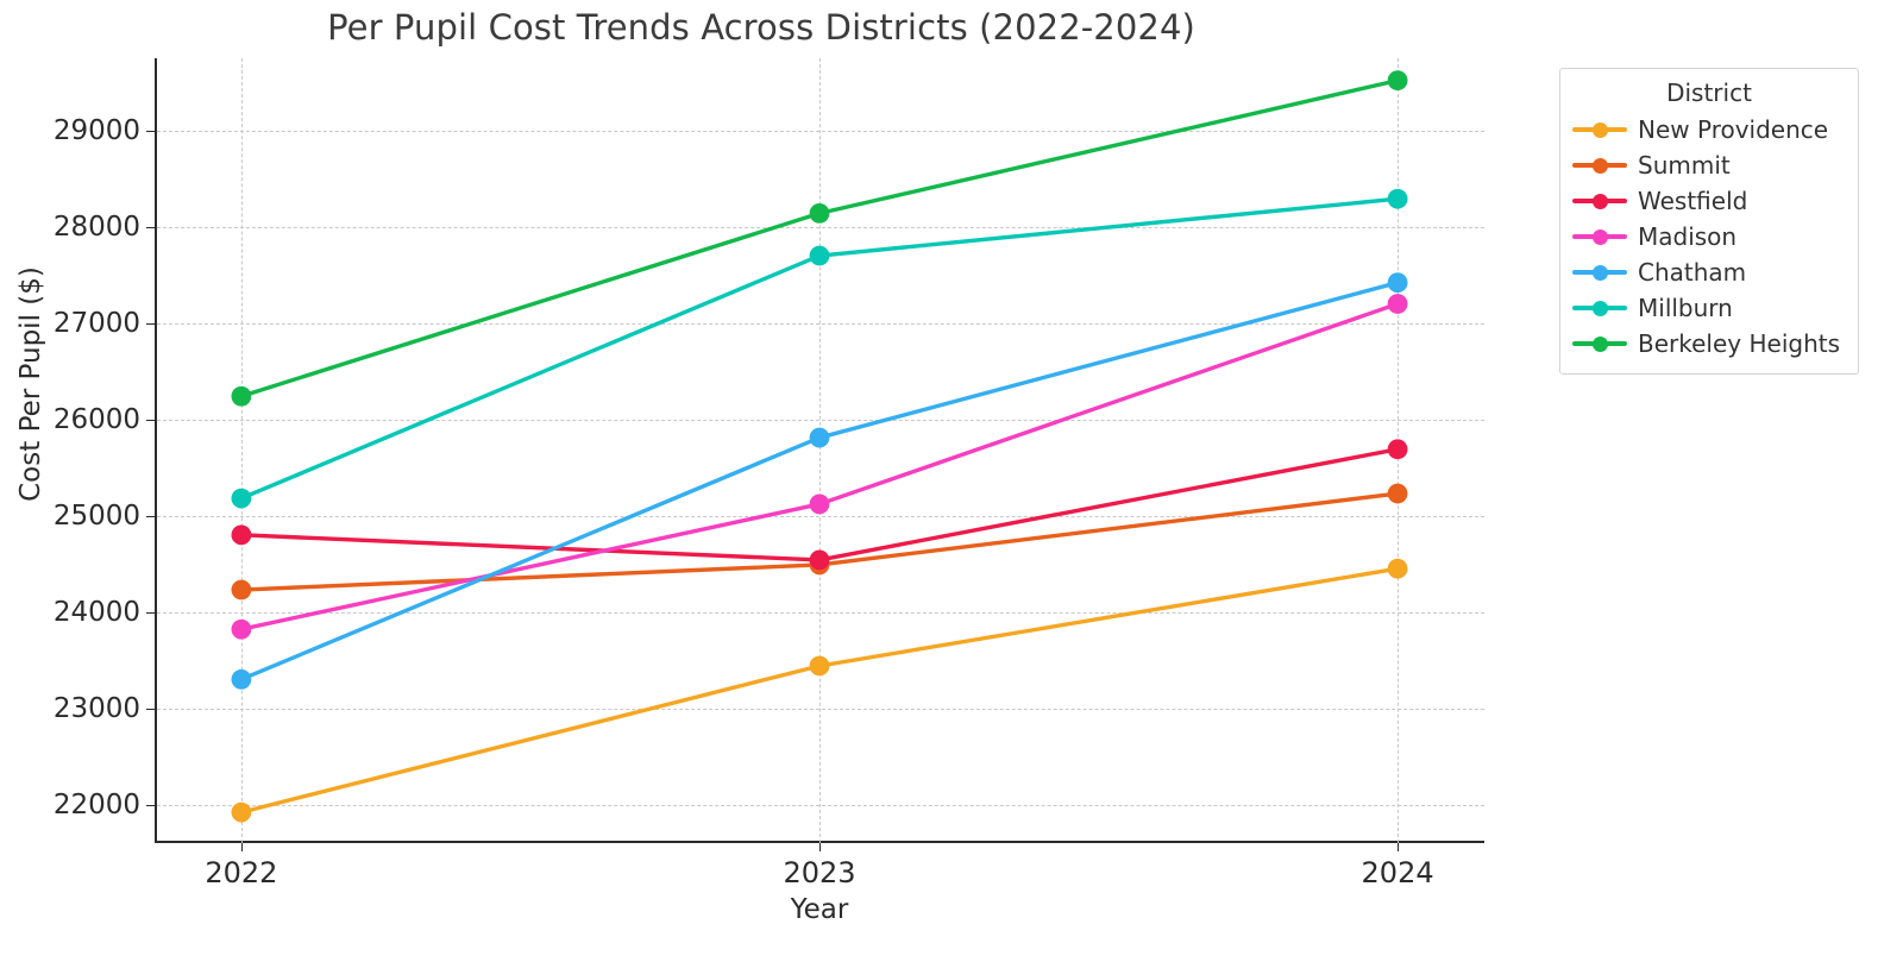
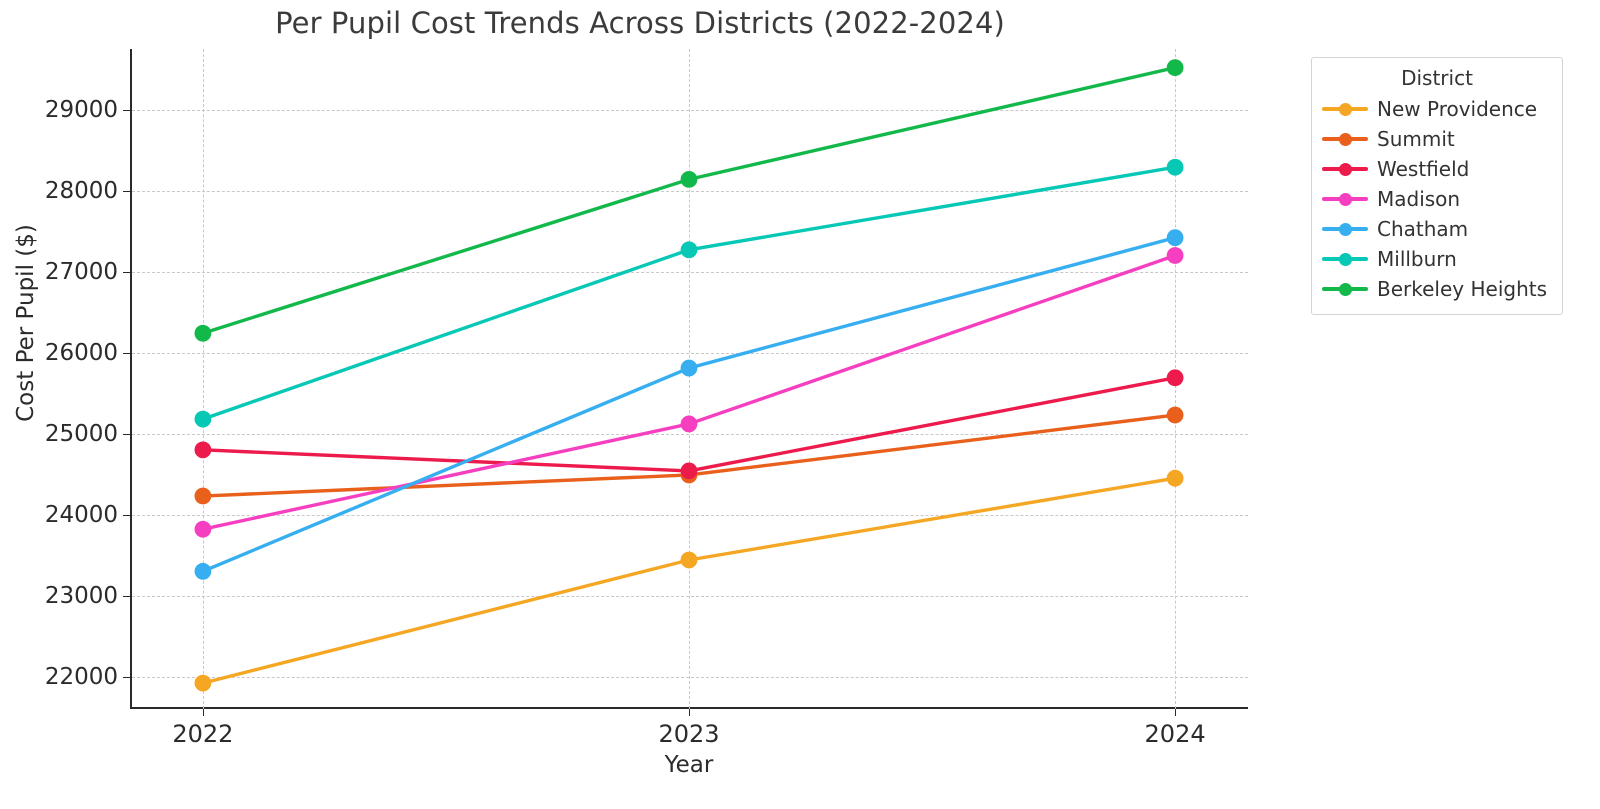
Millburn/2023: 27700 -> 27300
